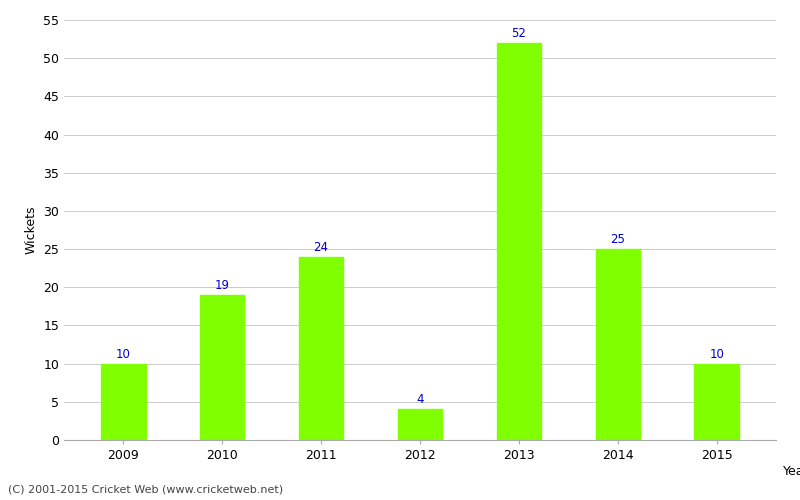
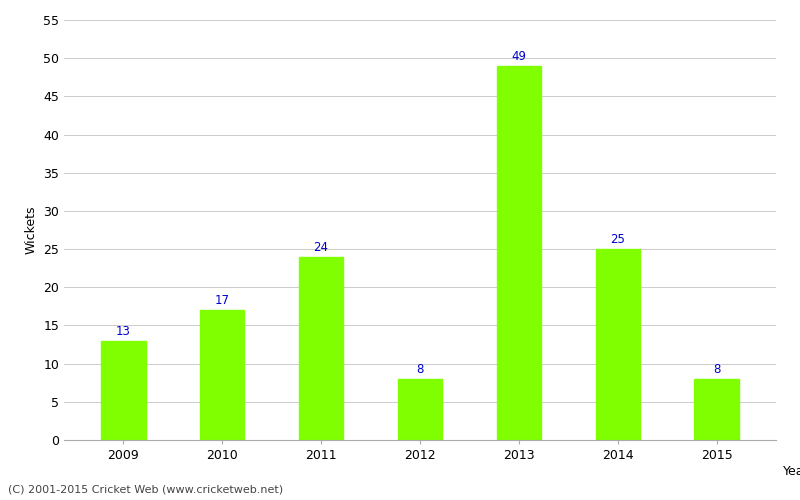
2009: 10 -> 13
2010: 19 -> 17
2012: 4 -> 8
2013: 52 -> 49
2015: 10 -> 8
